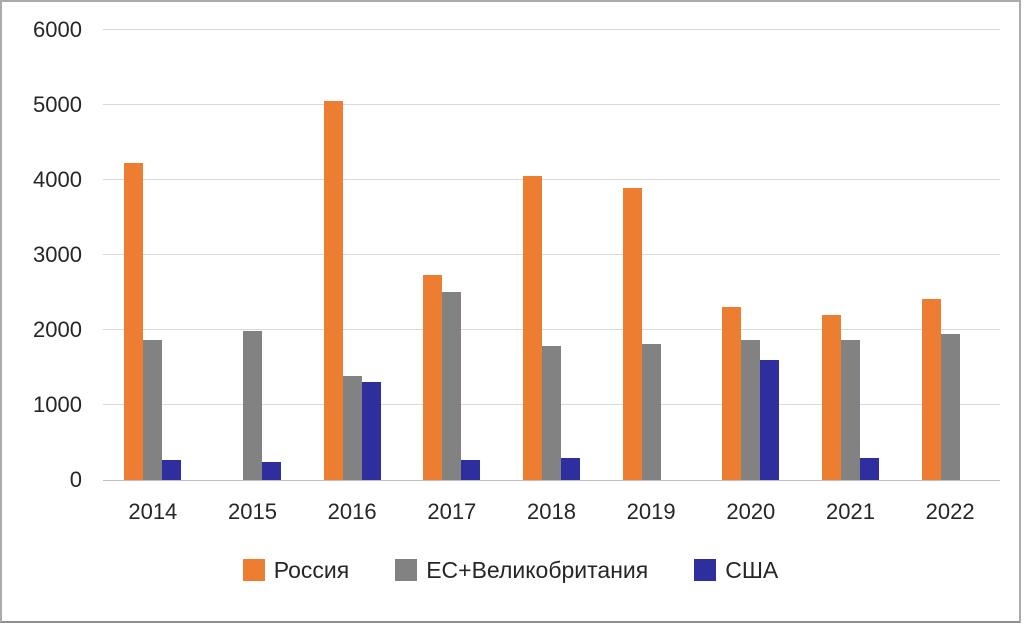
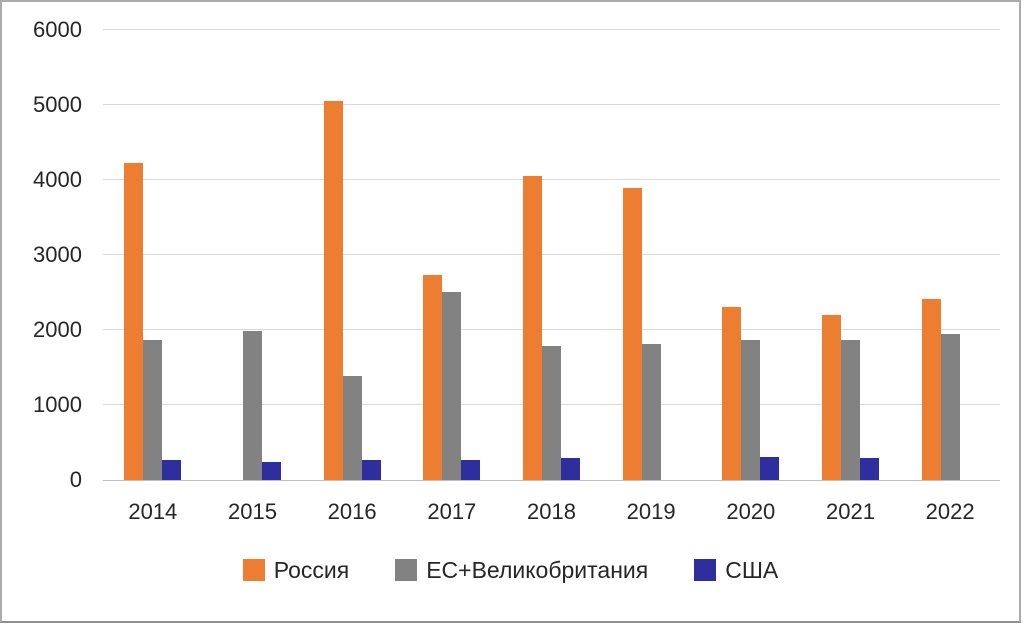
США/2016: 1300 -> 300
США/2020: 1600 -> 300
